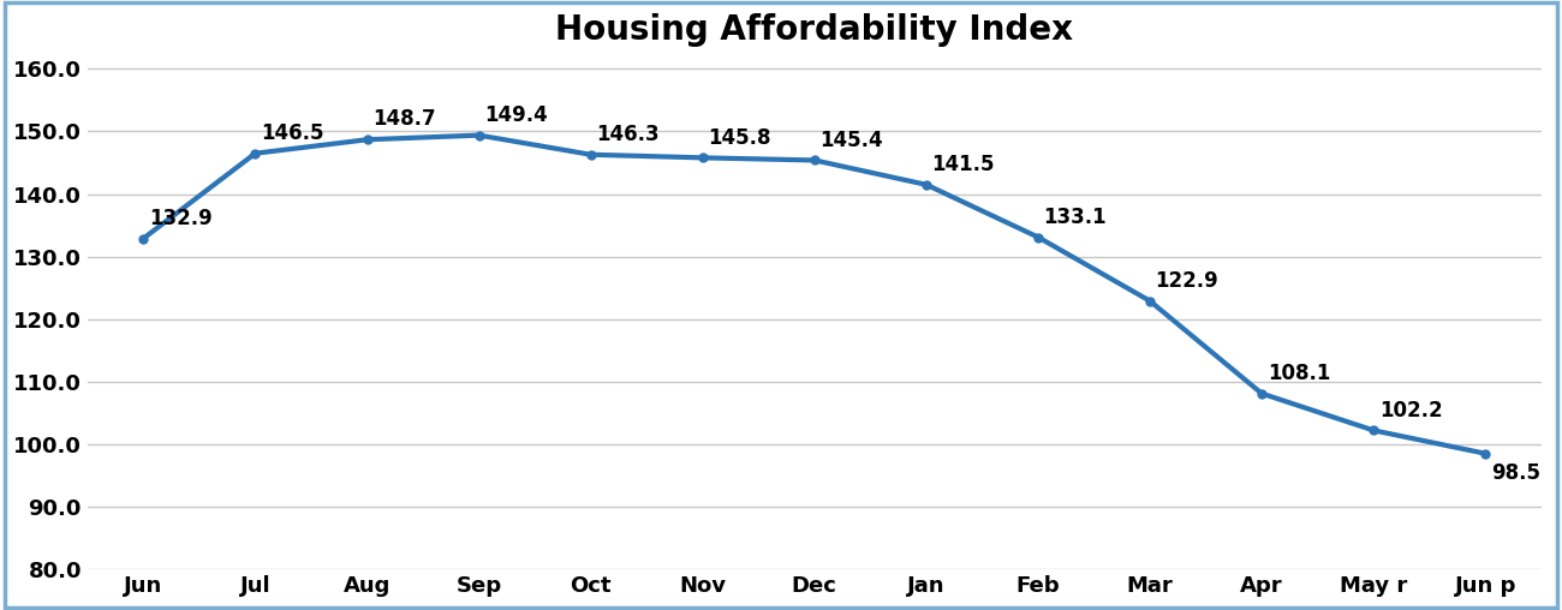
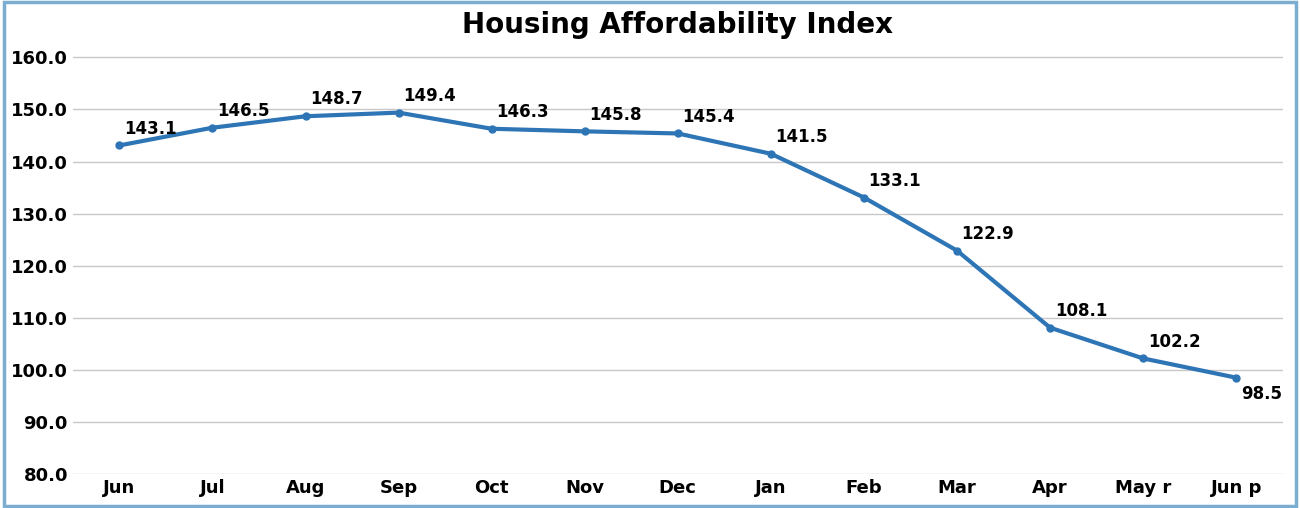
Jun: 132.9 -> 143.1
